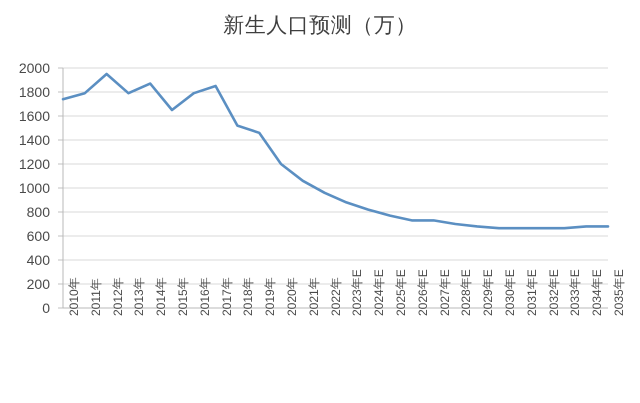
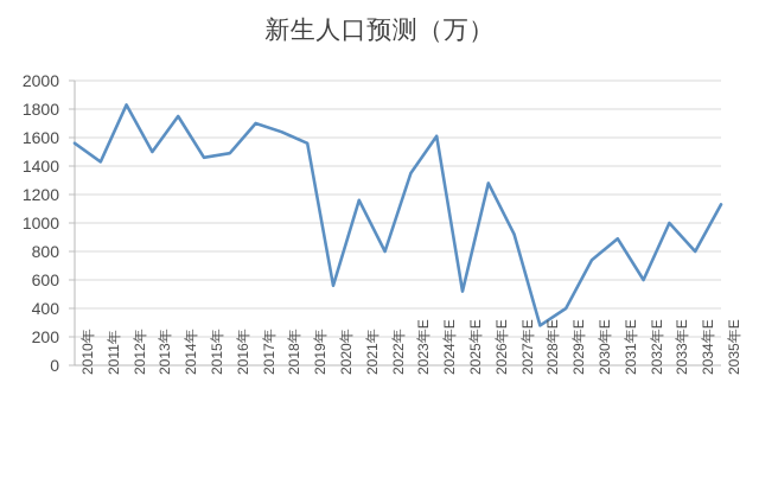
2010年: 1740 -> 1560
2011年: 1790 -> 1430
2012年: 1950 -> 1830
2013年: 1790 -> 1500
2014年: 1870 -> 1750
2015年: 1650 -> 1460
2016年: 1790 -> 1490
2017年: 1850 -> 1700
2018年: 1520 -> 1640
2019年: 1460 -> 1560
2020年: 1200 -> 560
2021年: 1060 -> 1160
2022年: 960 -> 800
2023年E: 880 -> 1350
2024年E: 820 -> 1610
2025年E: 770 -> 520
2026年E: 730 -> 1280
2027年E: 730 -> 920
2028年E: 700 -> 280
2029年E: 680 -> 400
2030年E: 660 -> 740
2031年E: 660 -> 890
2032年E: 660 -> 600
2033年E: 660 -> 1000
2034年E: 680 -> 800
2035年E: 680 -> 1130
